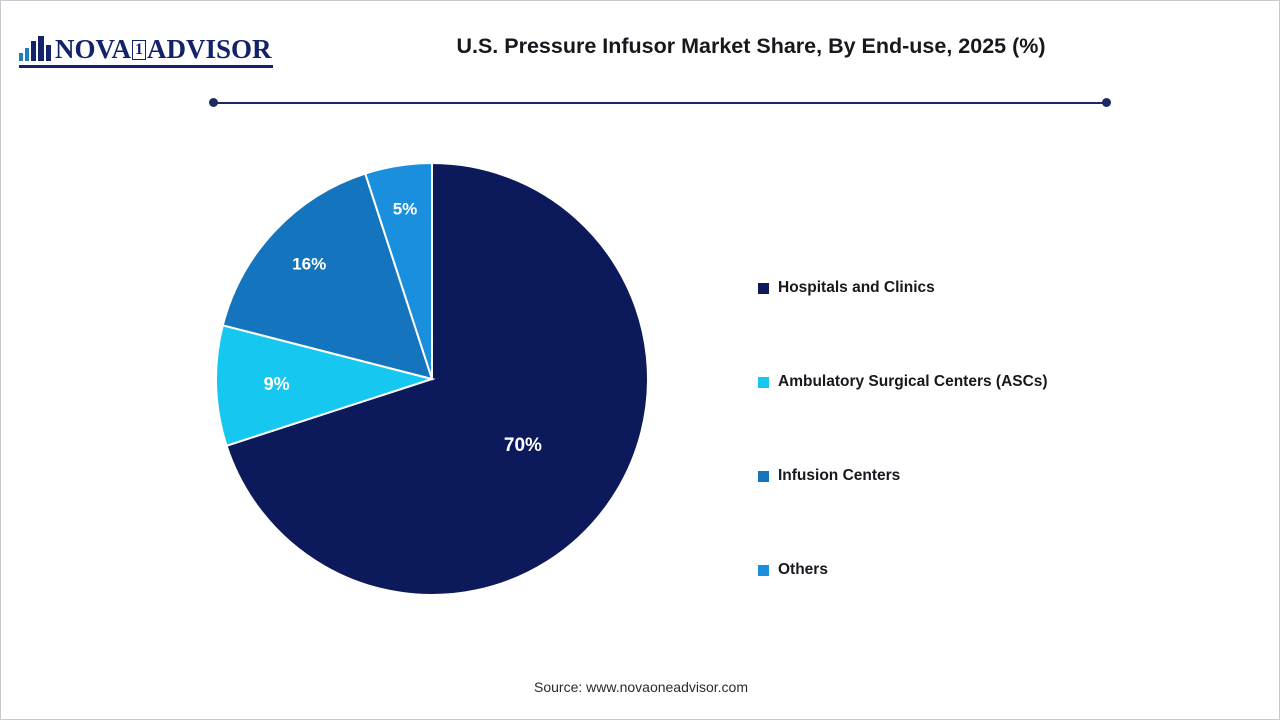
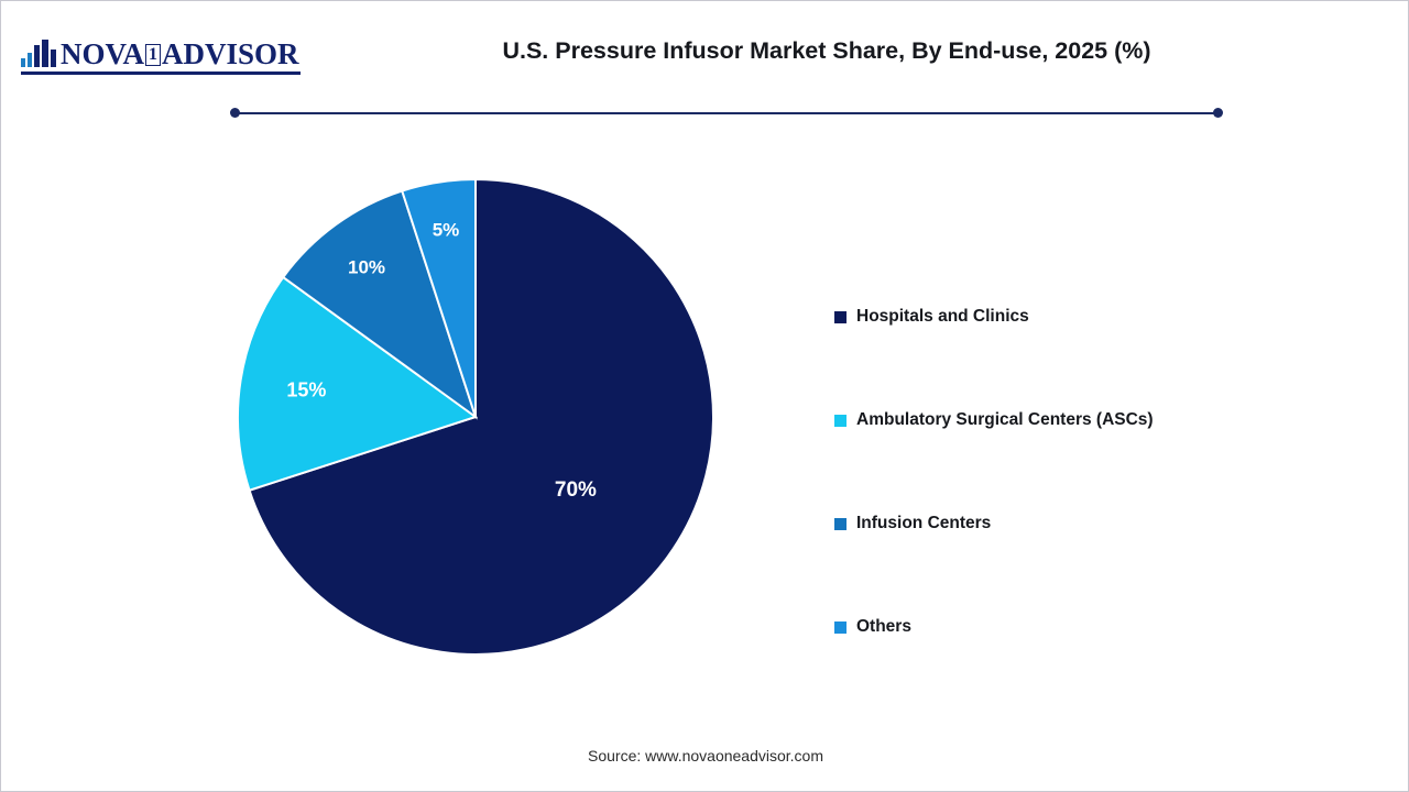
Ambulatory Surgical Centers (ASCs): 9% -> 15%
Infusion Centers: 16% -> 10%
